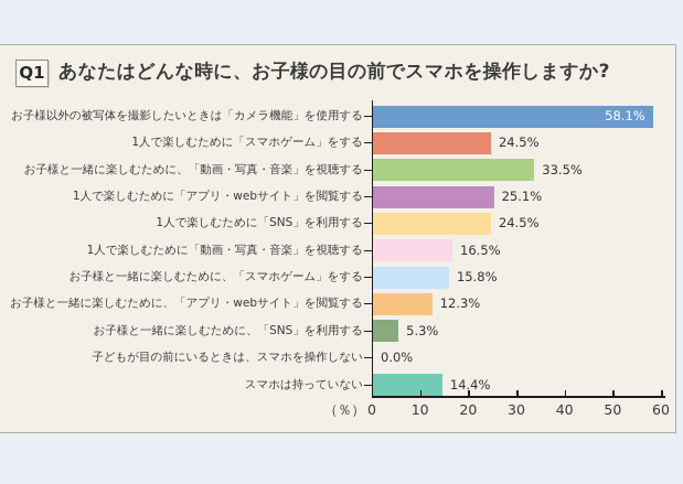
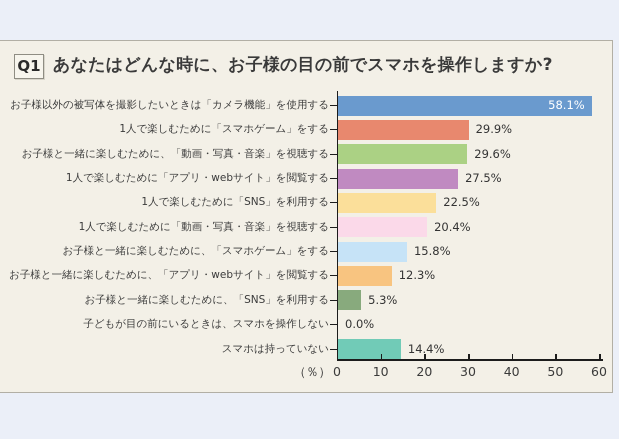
1人で楽しむために「スマホゲーム」をする: 24.5% -> 29.9%
お子様と一緒に楽しむために、「動画・写真・音楽」を視聴する: 33.5% -> 29.6%
1人で楽しむために「アプリ・webサイト」を閲覧する: 25.1% -> 27.5%
1人で楽しむために「SNS」を利用する: 24.5% -> 22.5%
1人で楽しむために「動画・写真・音楽」を視聴する: 16.5% -> 20.4%
